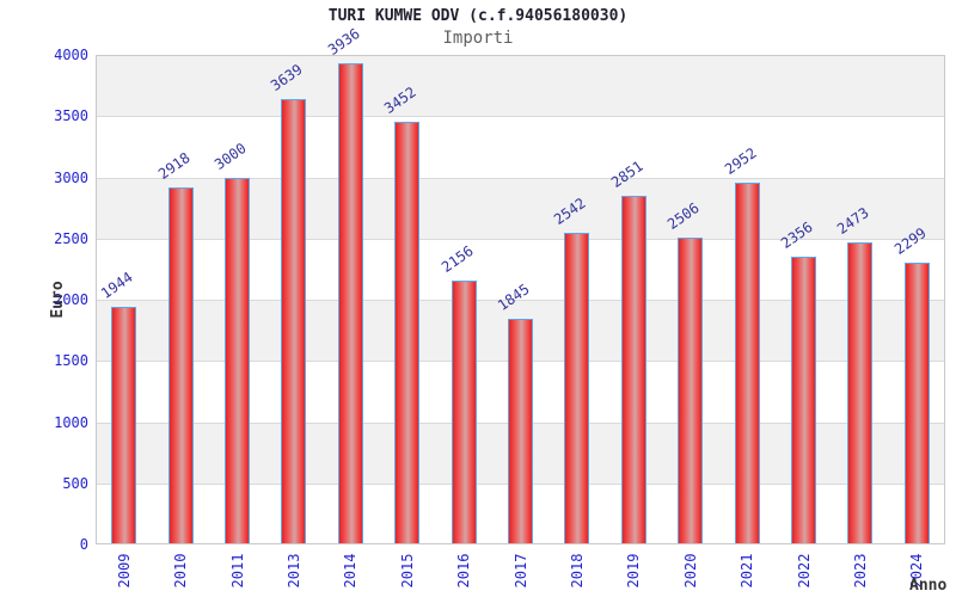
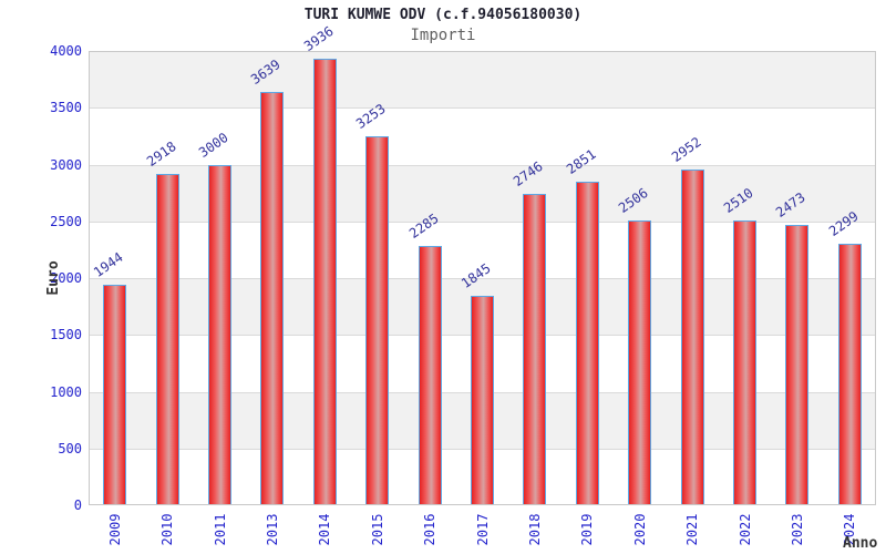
2015: 3452 -> 3253
2016: 2156 -> 2285
2018: 2542 -> 2746
2022: 2356 -> 2510
